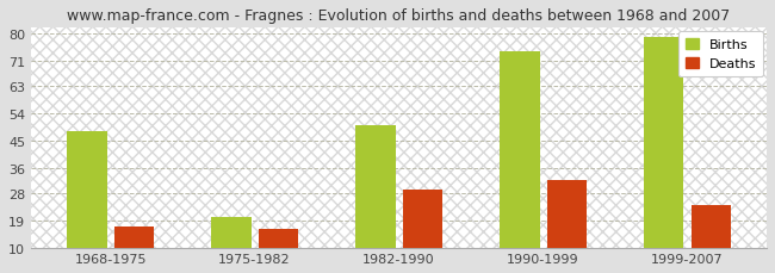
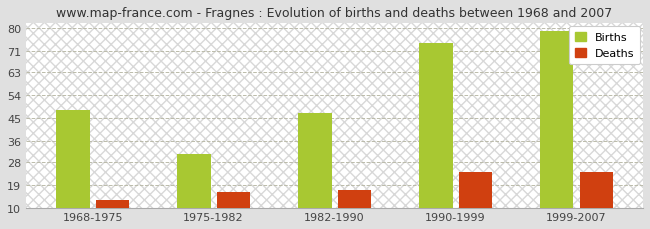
Deaths/1968-1975: 17 -> 13
Births/1975-1982: 20 -> 31
Births/1982-1990: 50 -> 47
Deaths/1982-1990: 29 -> 17
Deaths/1990-1999: 32 -> 24
